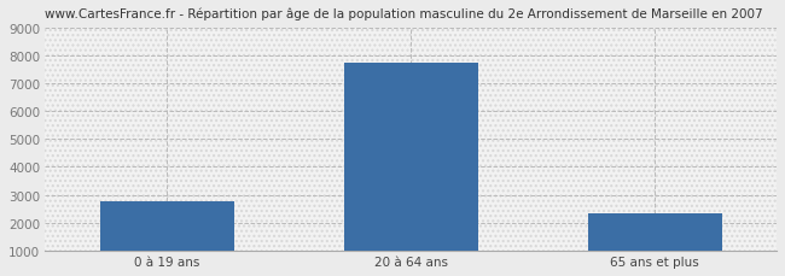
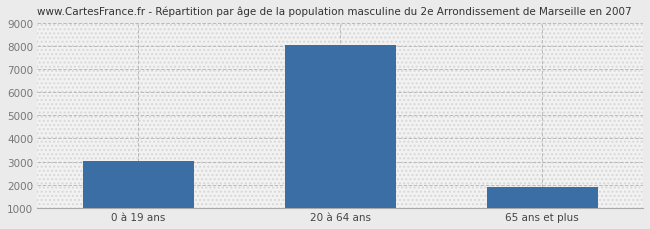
0 à 19 ans: 2750 -> 3020
20 à 64 ans: 7750 -> 8050
65 ans et plus: 2350 -> 1890
